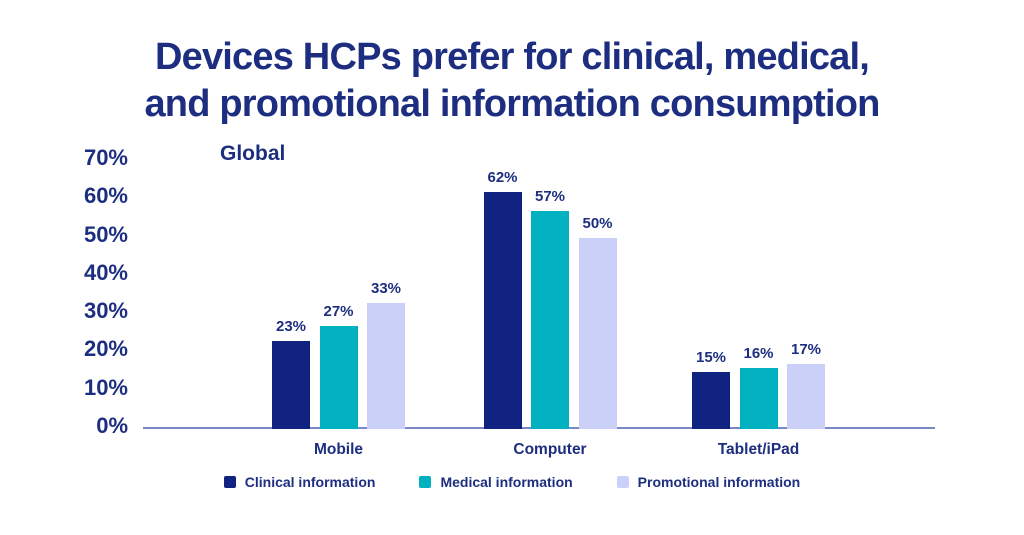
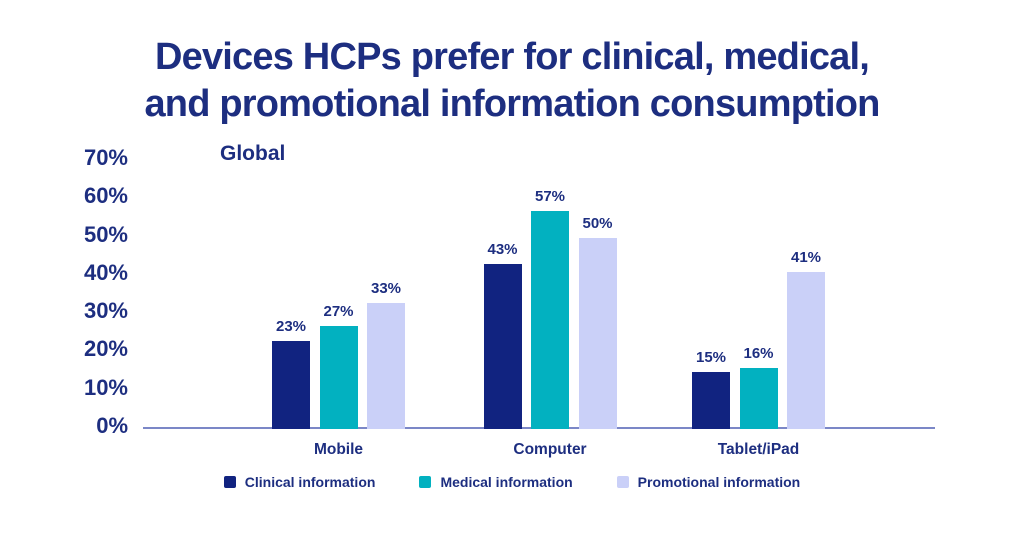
Clinical information/Computer: 62% -> 43%
Promotional information/Tablet/iPad: 17% -> 41%
